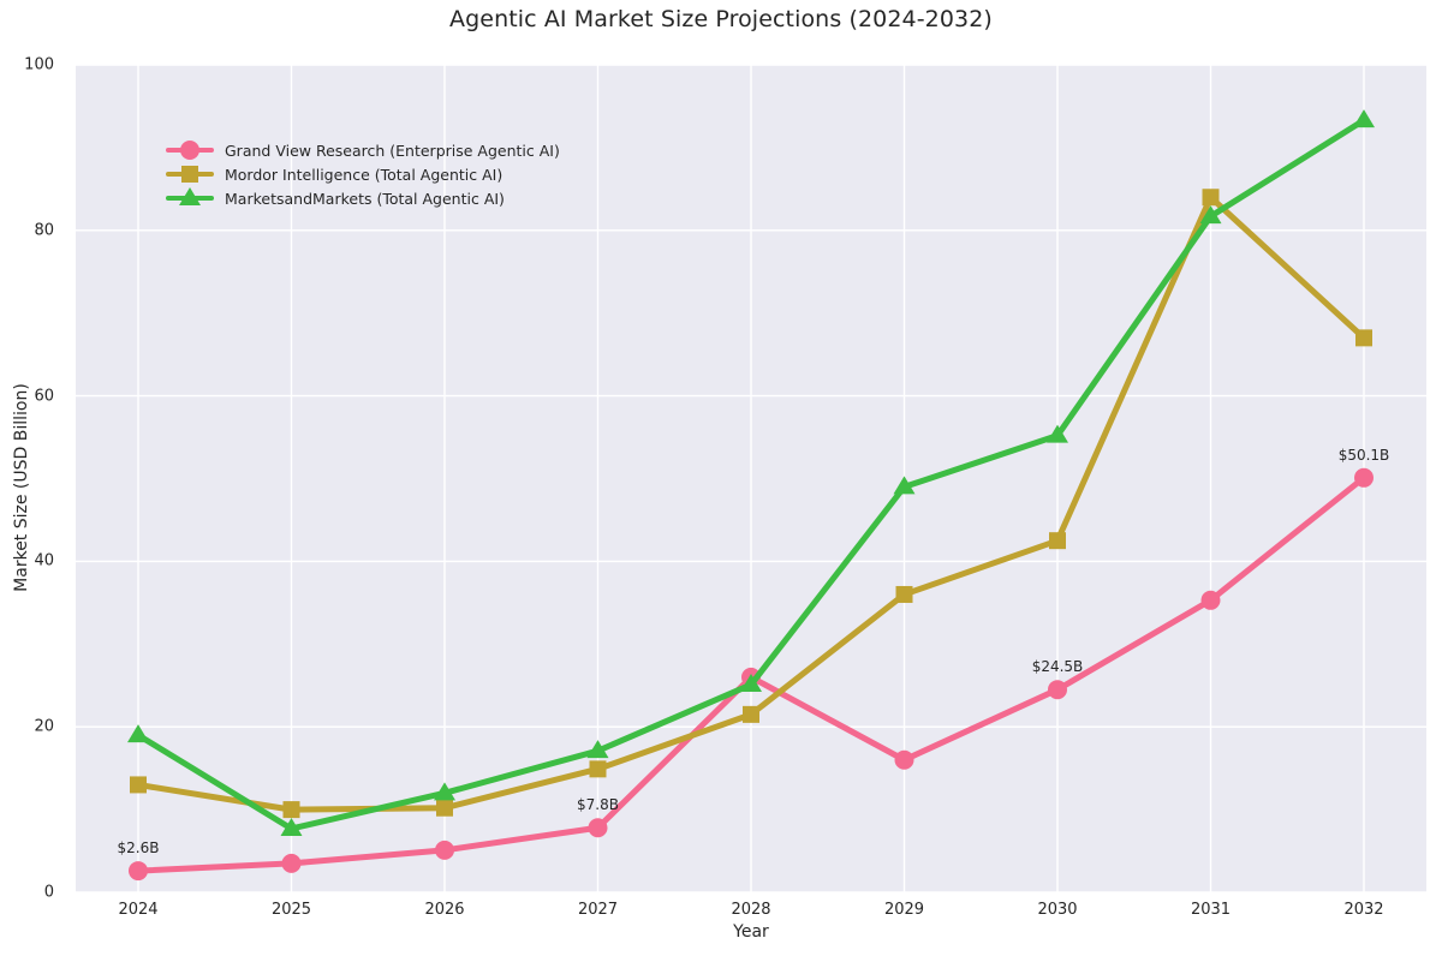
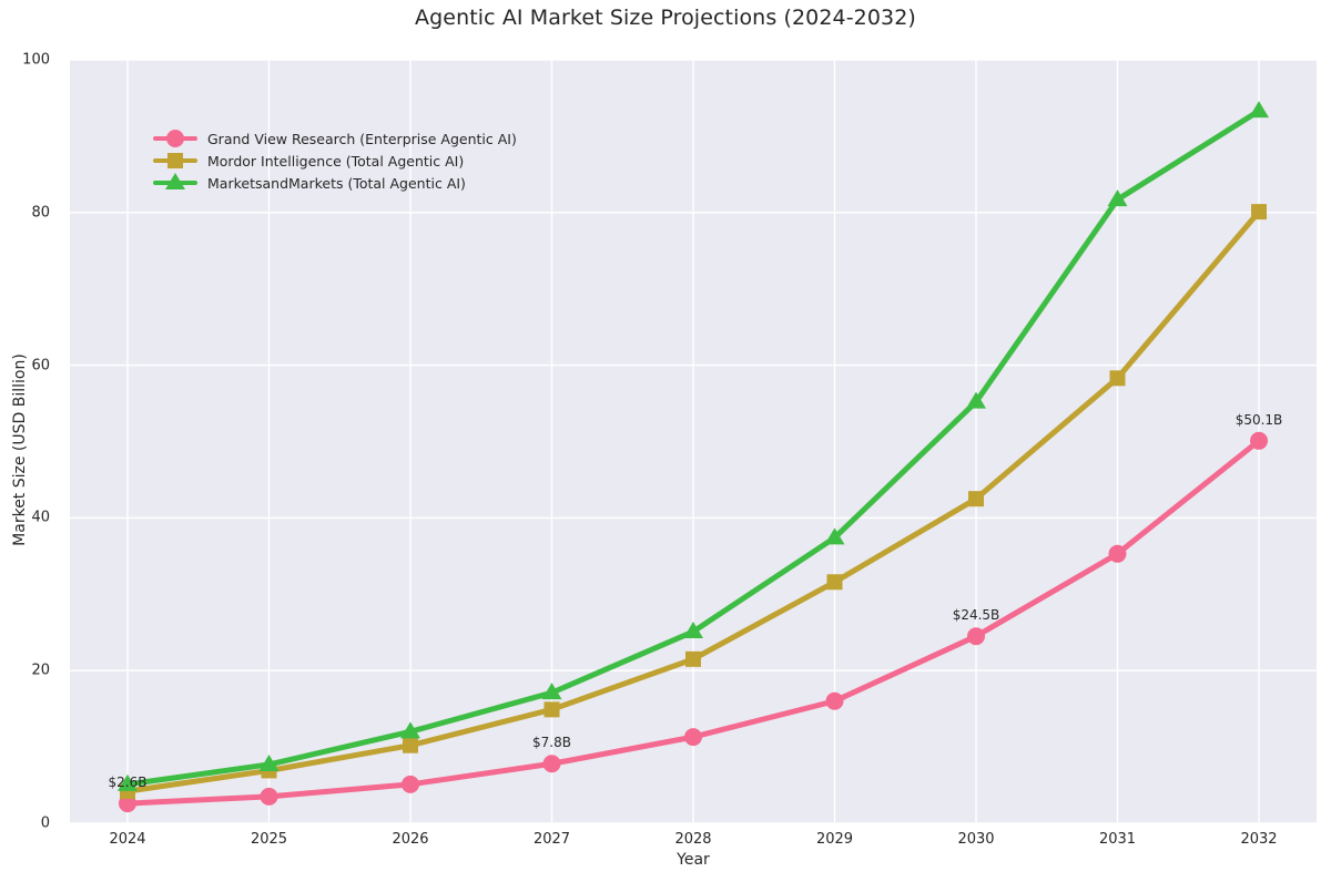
Mordor Intelligence (Total Agentic AI)/2024: 13 -> 4
MarketsandMarkets (Total Agentic AI)/2024: 19 -> 5
Mordor Intelligence (Total Agentic AI)/2025: 10 -> 7
Grand View Research (Enterprise Agentic AI)/2028: 26 -> 11
Mordor Intelligence (Total Agentic AI)/2029: 36 -> 32
MarketsandMarkets (Total Agentic AI)/2029: 49 -> 37
Mordor Intelligence (Total Agentic AI)/2031: 84 -> 58
Mordor Intelligence (Total Agentic AI)/2032: 67 -> 80
